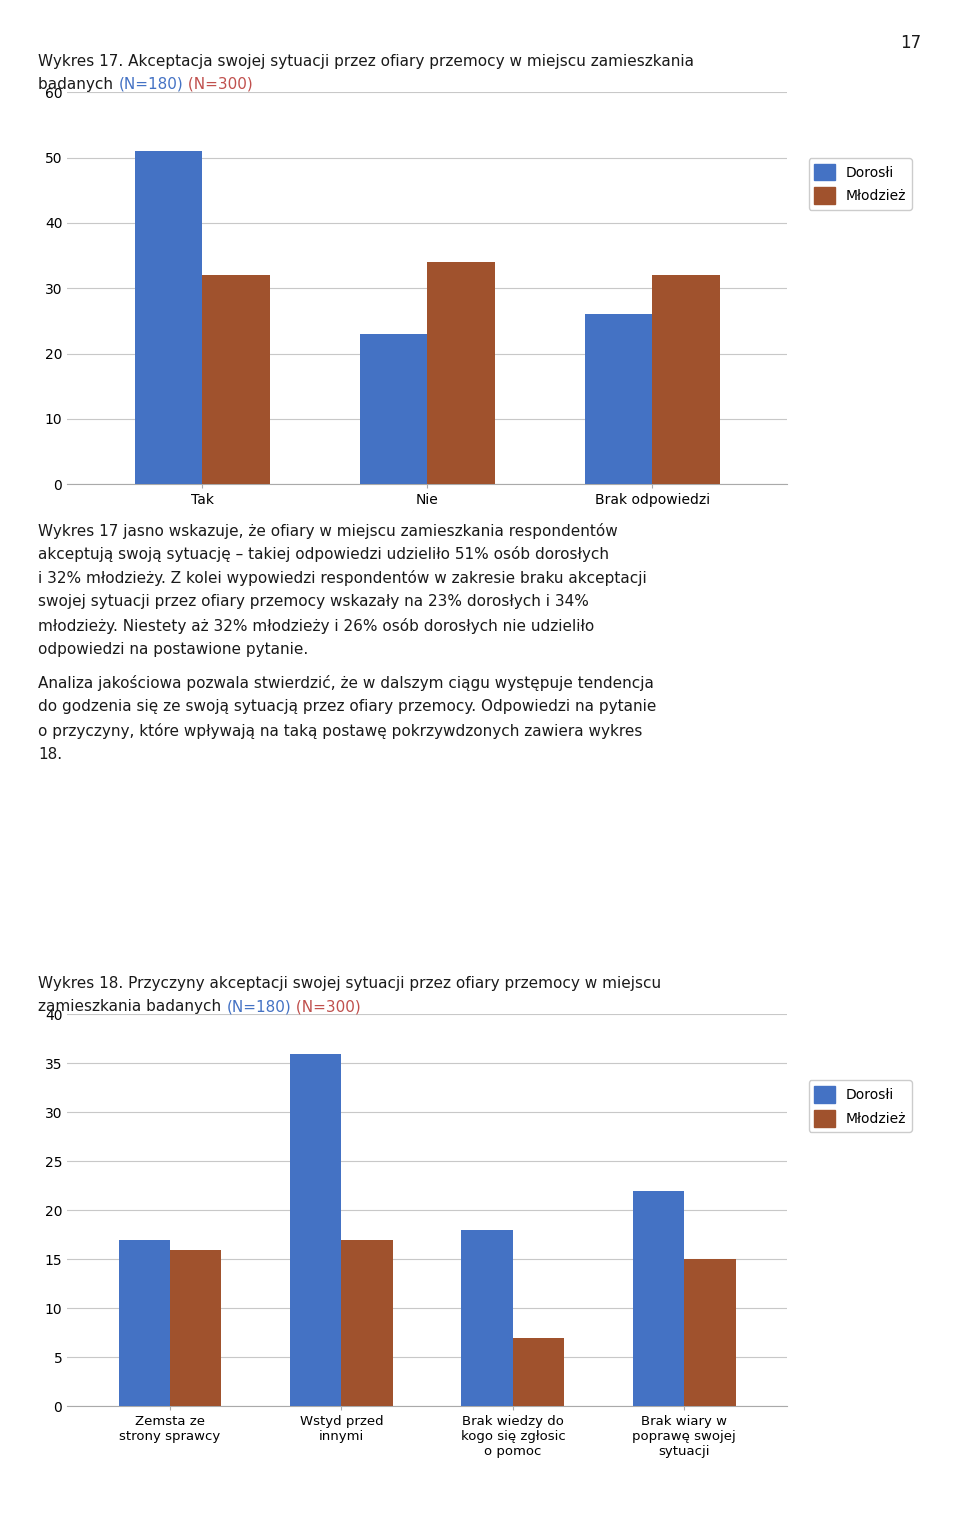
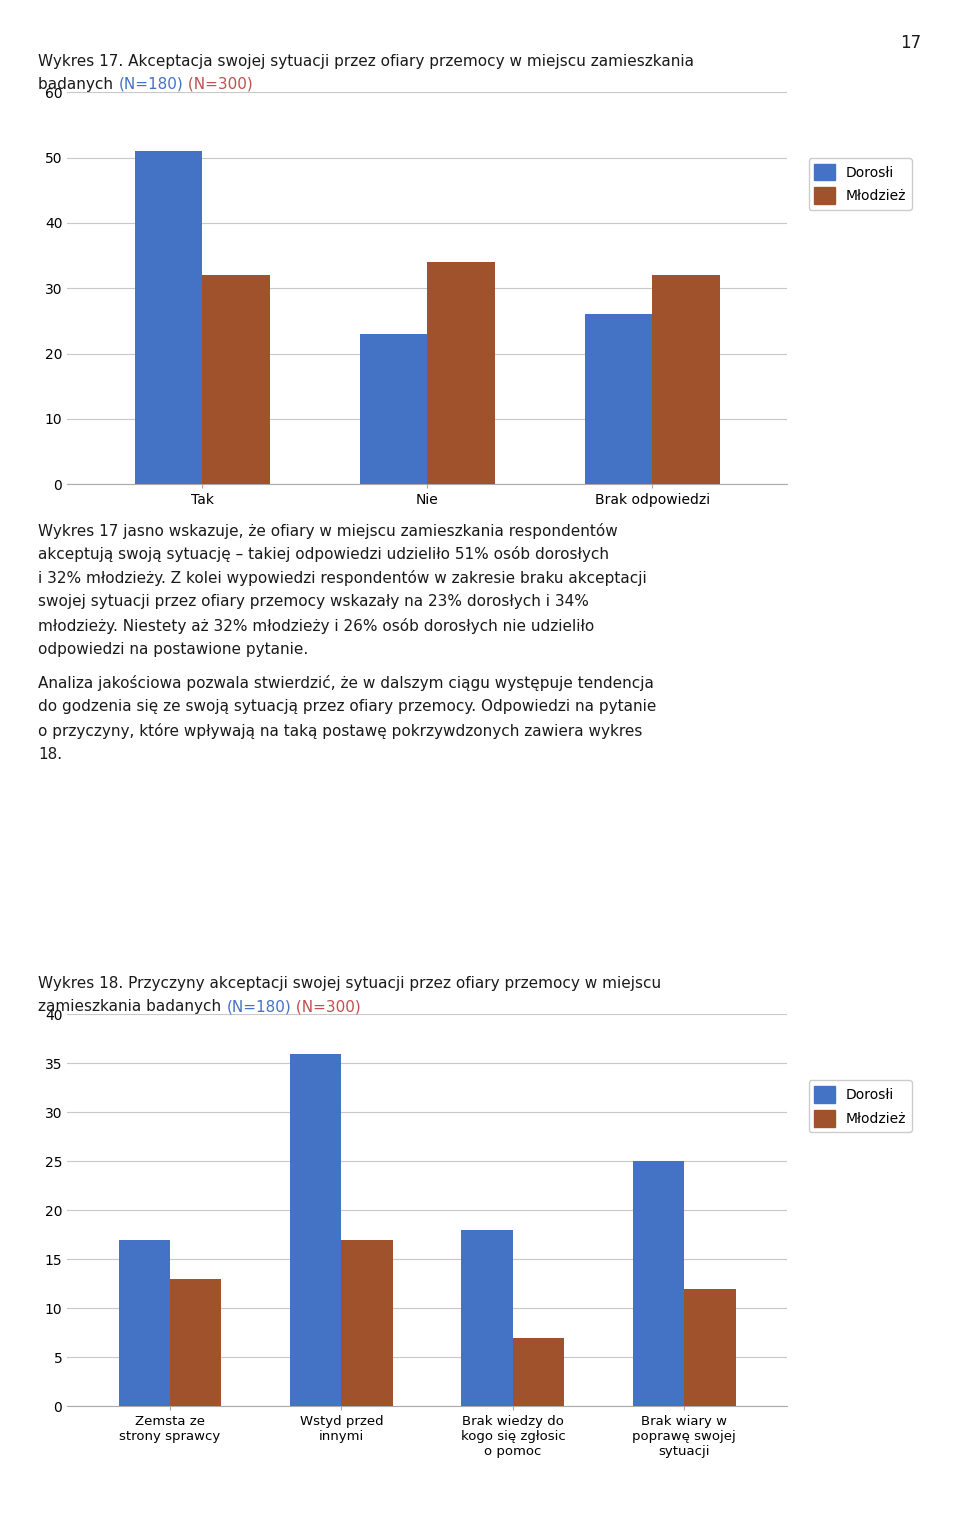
Młodzież/Zemsta ze strony sprawcy: 16 -> 13
Dorosłi/Brak wiary w poprawę swojej sytuacji: 22 -> 25
Młodzież/Brak wiary w poprawę swojej sytuacji: 15 -> 12
